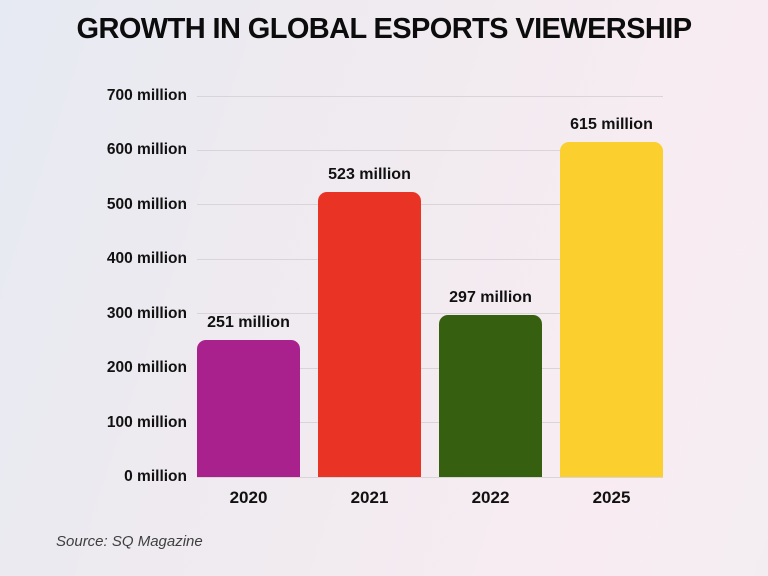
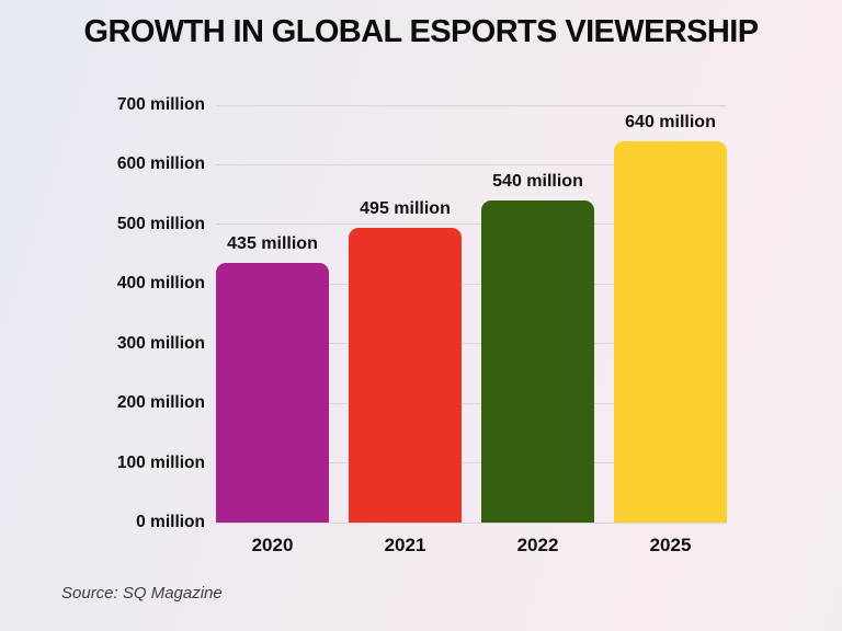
2020: 251 -> 435
2021: 523 -> 495
2022: 297 -> 540
2025: 615 -> 640
